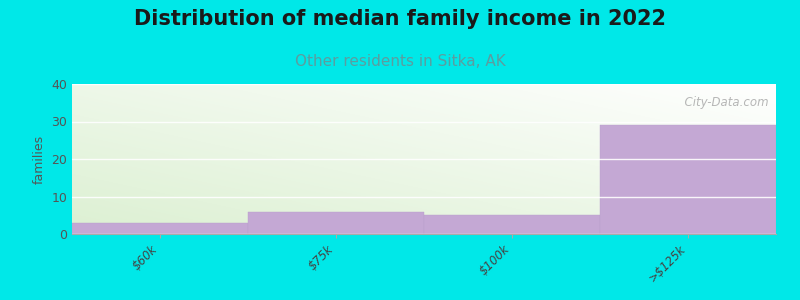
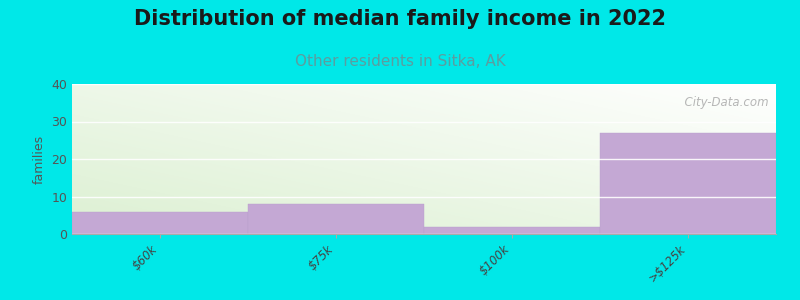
$60k: 3 -> 6
$75k: 6 -> 8
$100k: 5 -> 2
>$125k: 29 -> 27
